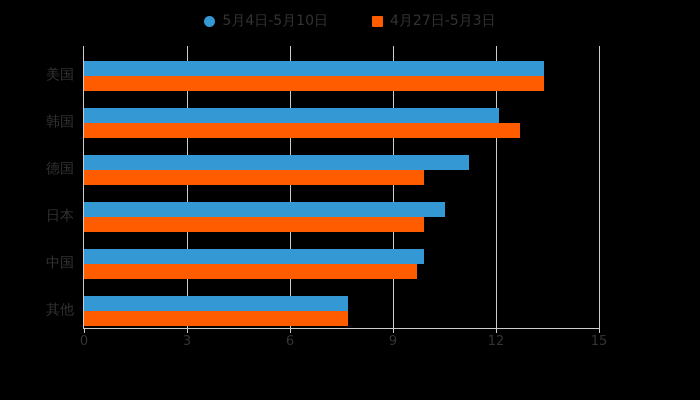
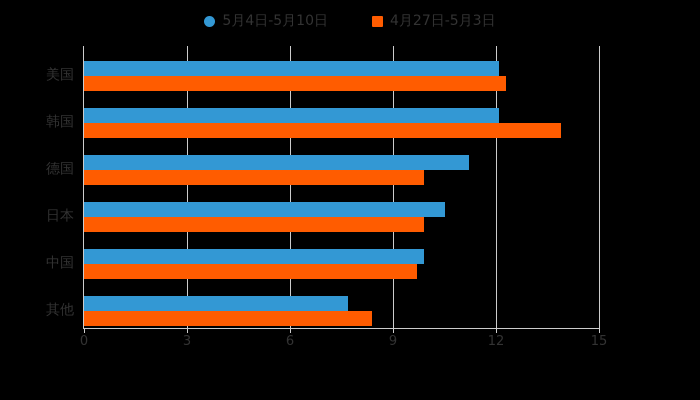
5月4日-5月10日/美国: 13.4 -> 12.1
4月27日-5月3日/美国: 13.4 -> 12.3
4月27日-5月3日/韩国: 12.7 -> 13.9
4月27日-5月3日/其他: 7.7 -> 8.4
